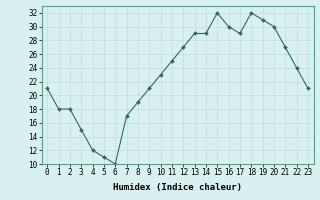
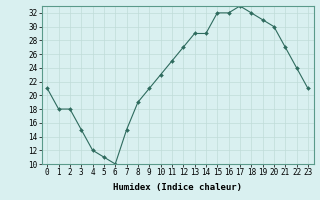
7: 17 -> 15
16: 30 -> 32
17: 29 -> 33
